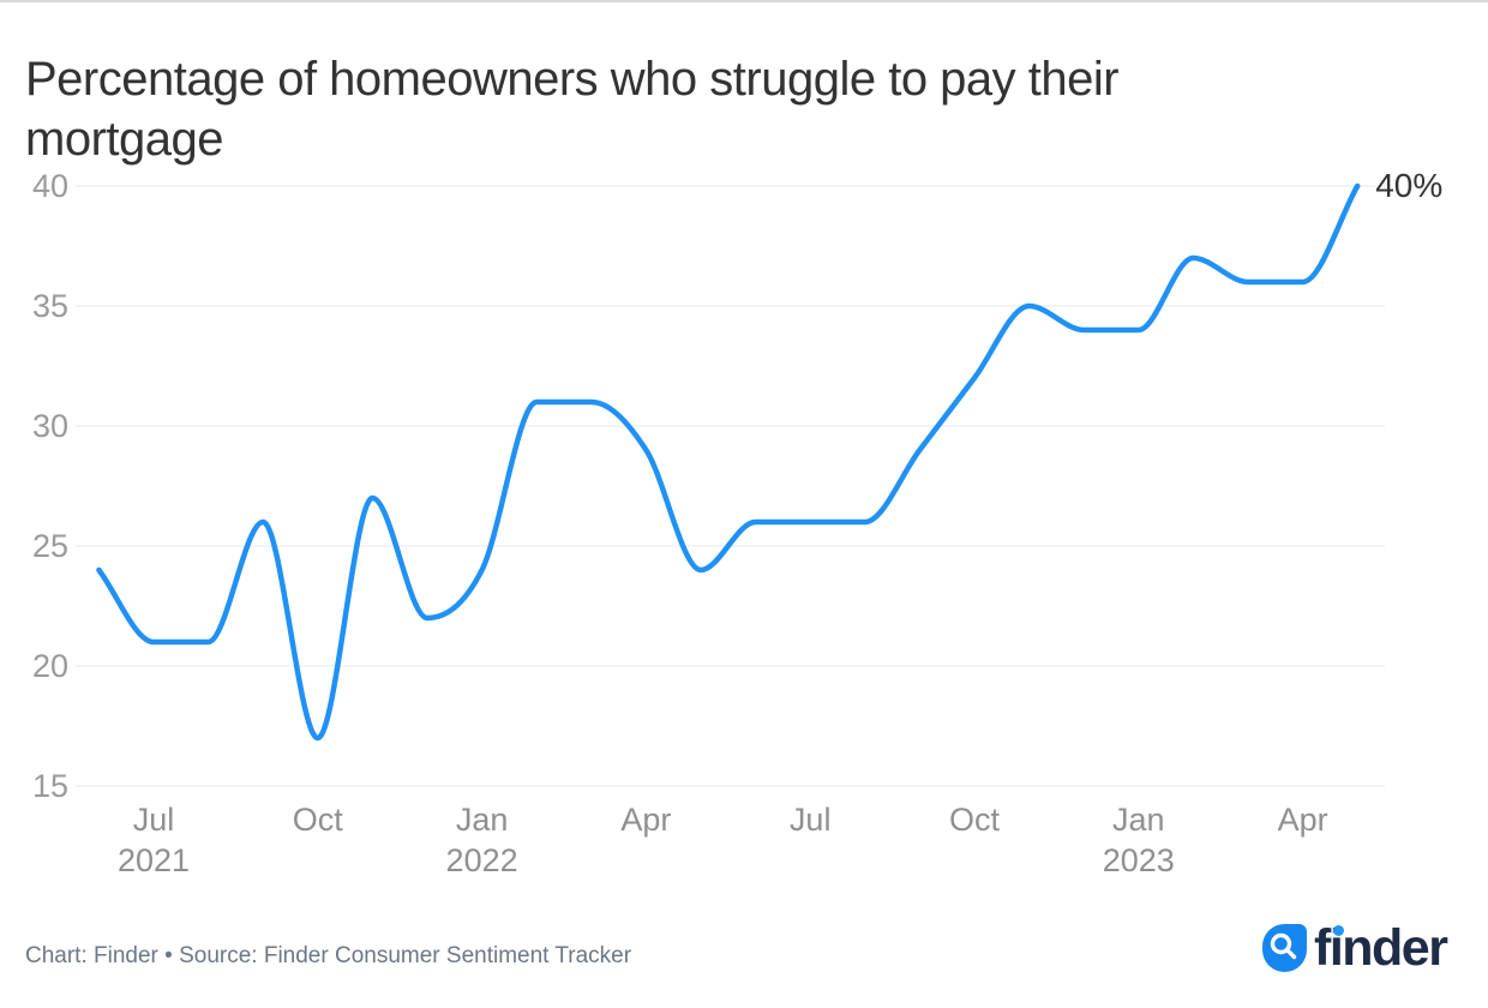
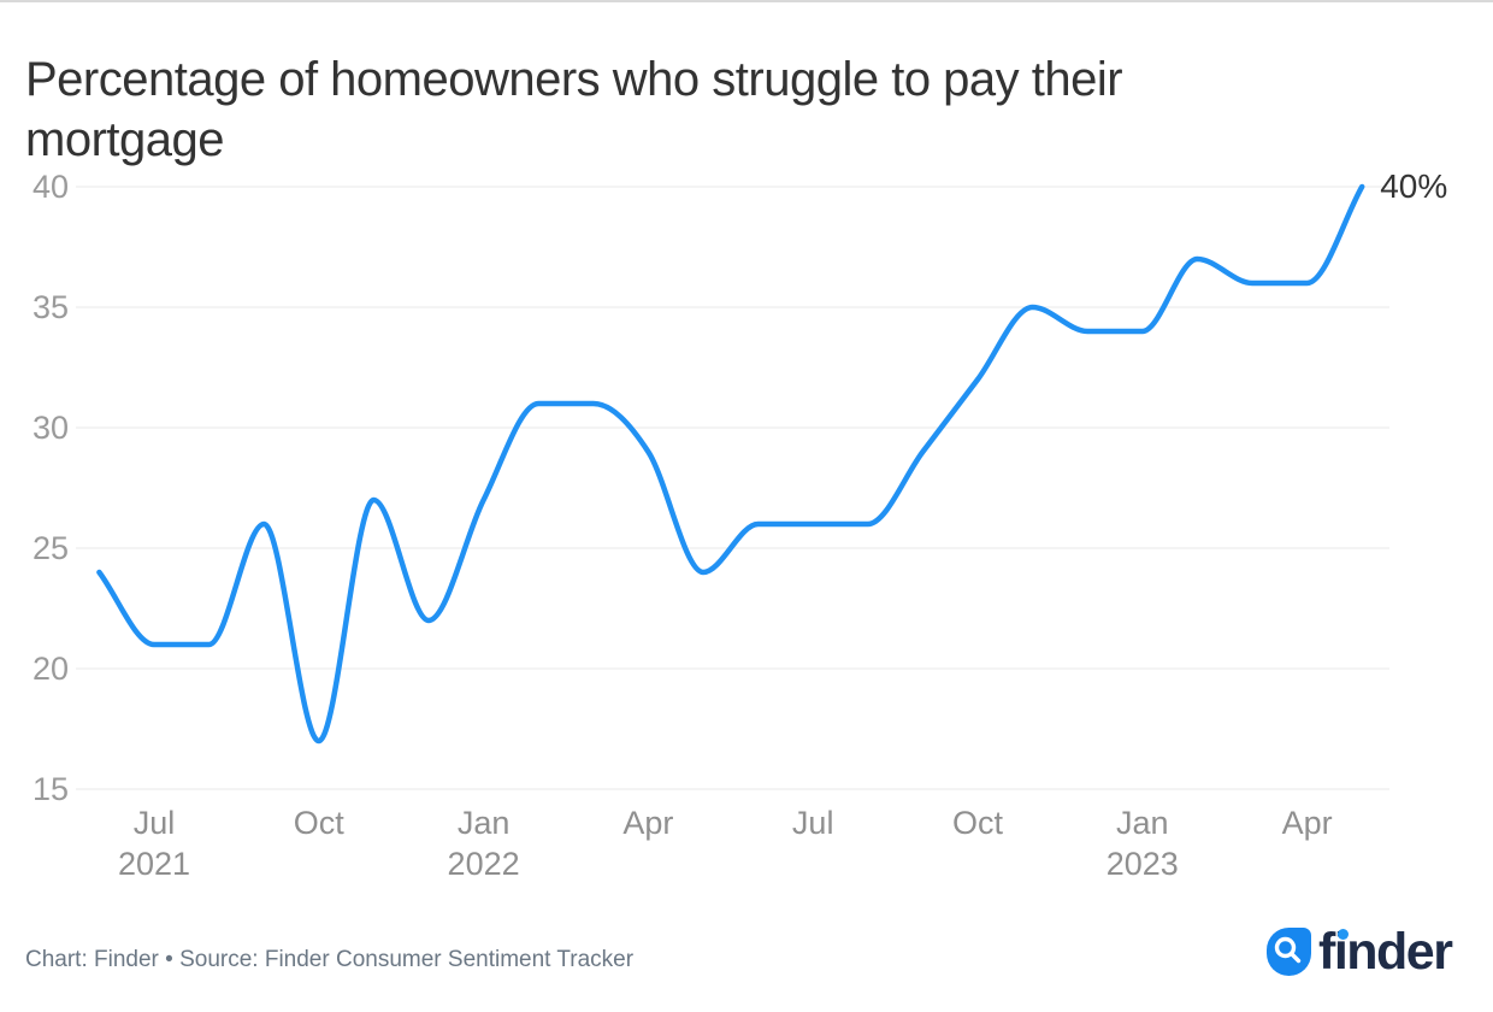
Jan 2022: 24 -> 27
